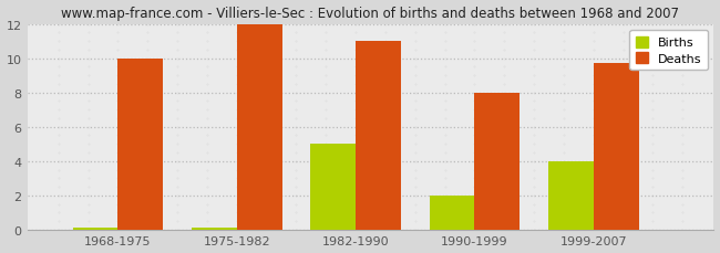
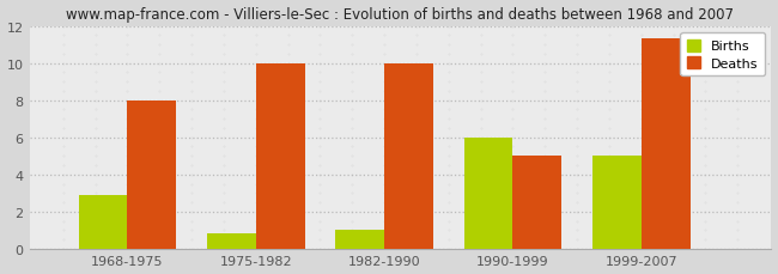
Births/1968-1975: 0.1 -> 2.9
Deaths/1968-1975: 10.0 -> 8.0
Births/1975-1982: 0.1 -> 0.8
Deaths/1975-1982: 12.0 -> 10.0
Births/1982-1990: 5.0 -> 1.0
Deaths/1982-1990: 11.0 -> 10.0
Births/1990-1999: 2.0 -> 6.0
Deaths/1990-1999: 8.0 -> 5.0
Births/1999-2007: 4.0 -> 5.0
Deaths/1999-2007: 9.7 -> 11.3
